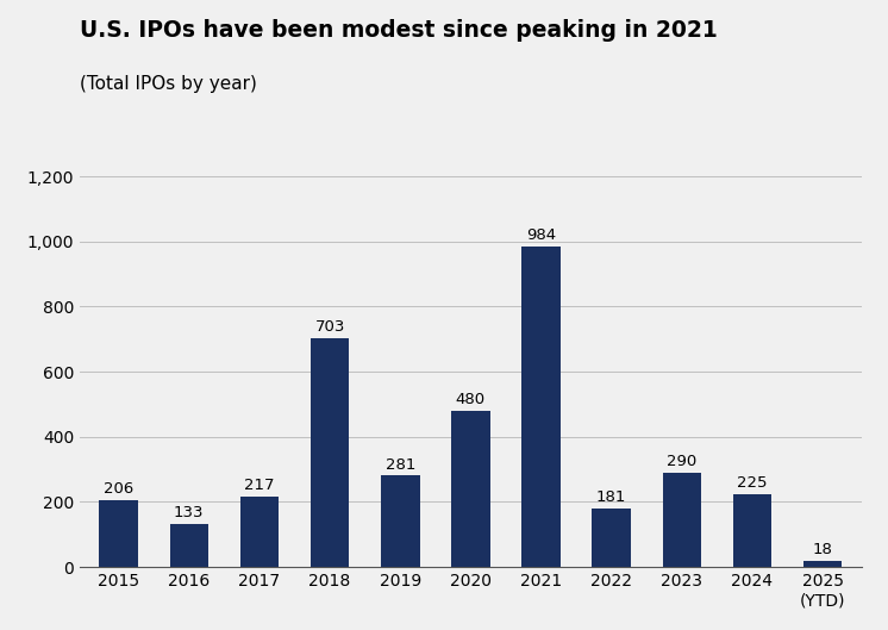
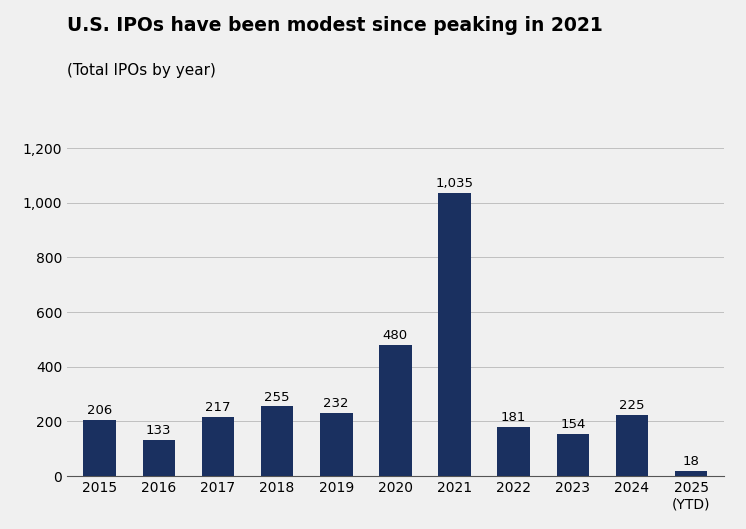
2018: 703 -> 255
2019: 281 -> 232
2021: 984 -> 1,035
2023: 290 -> 154
